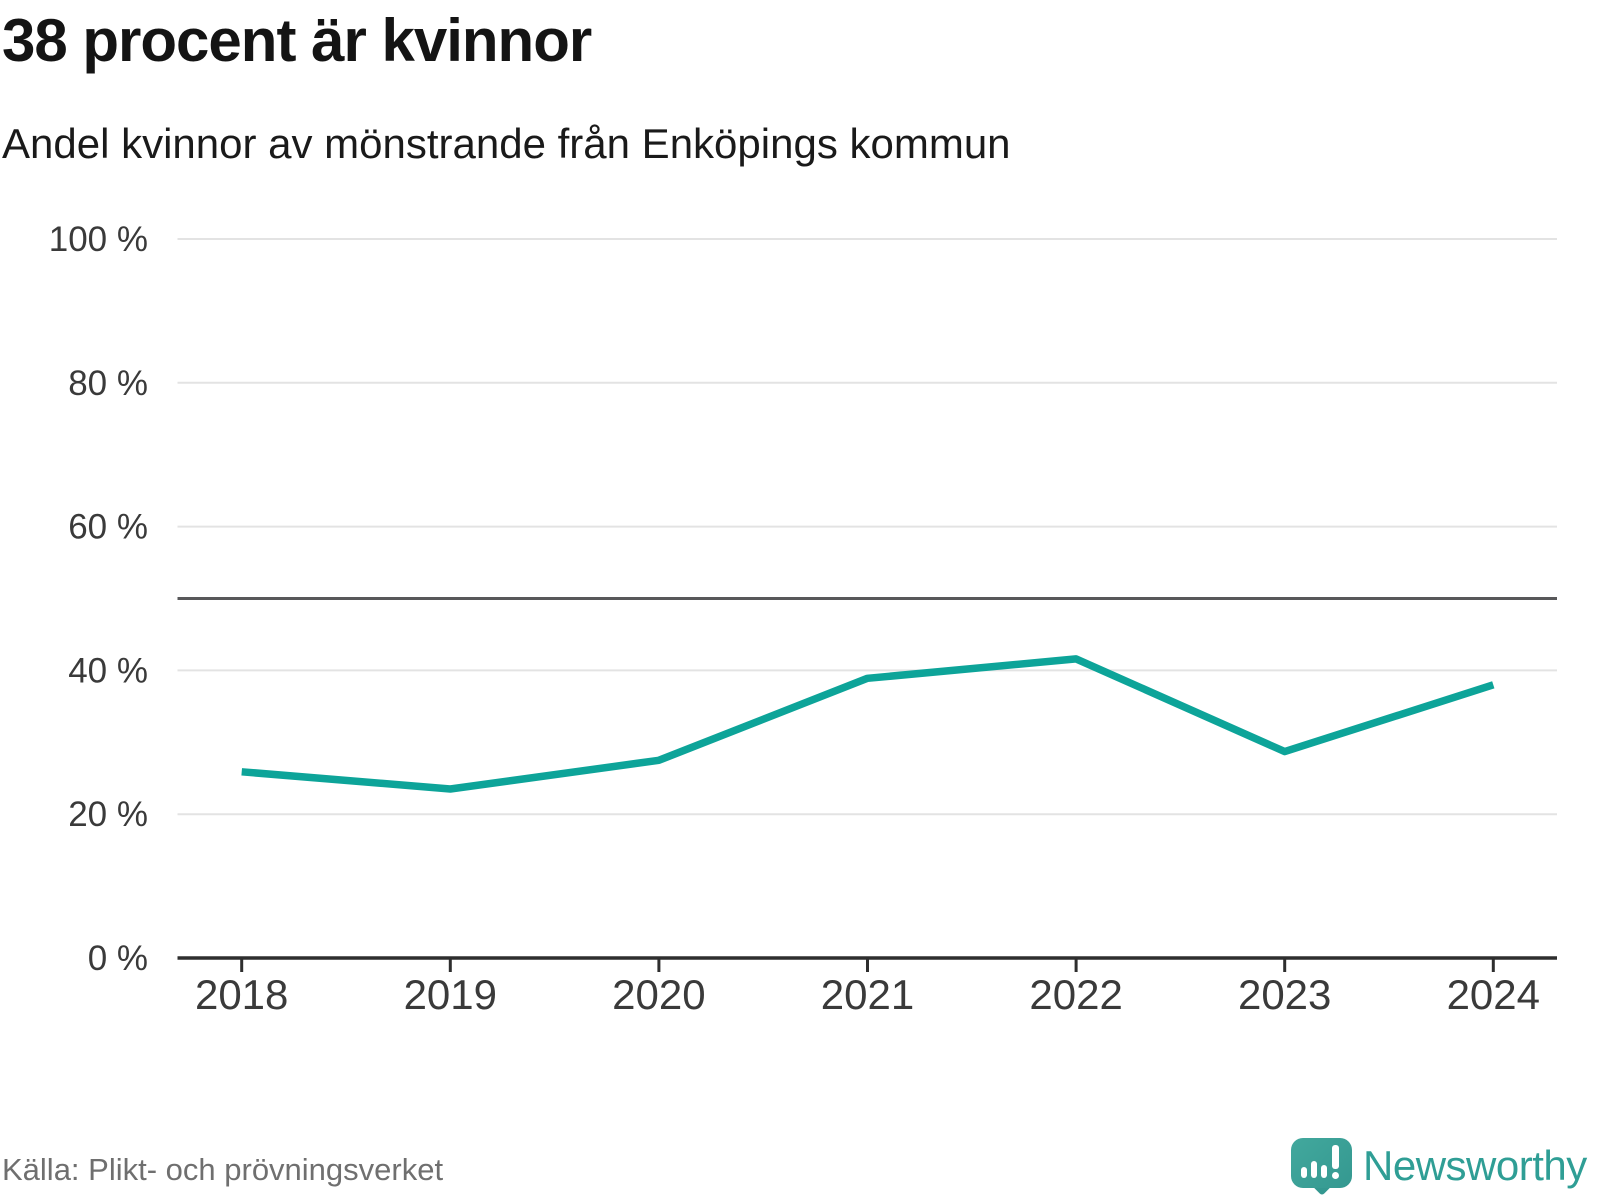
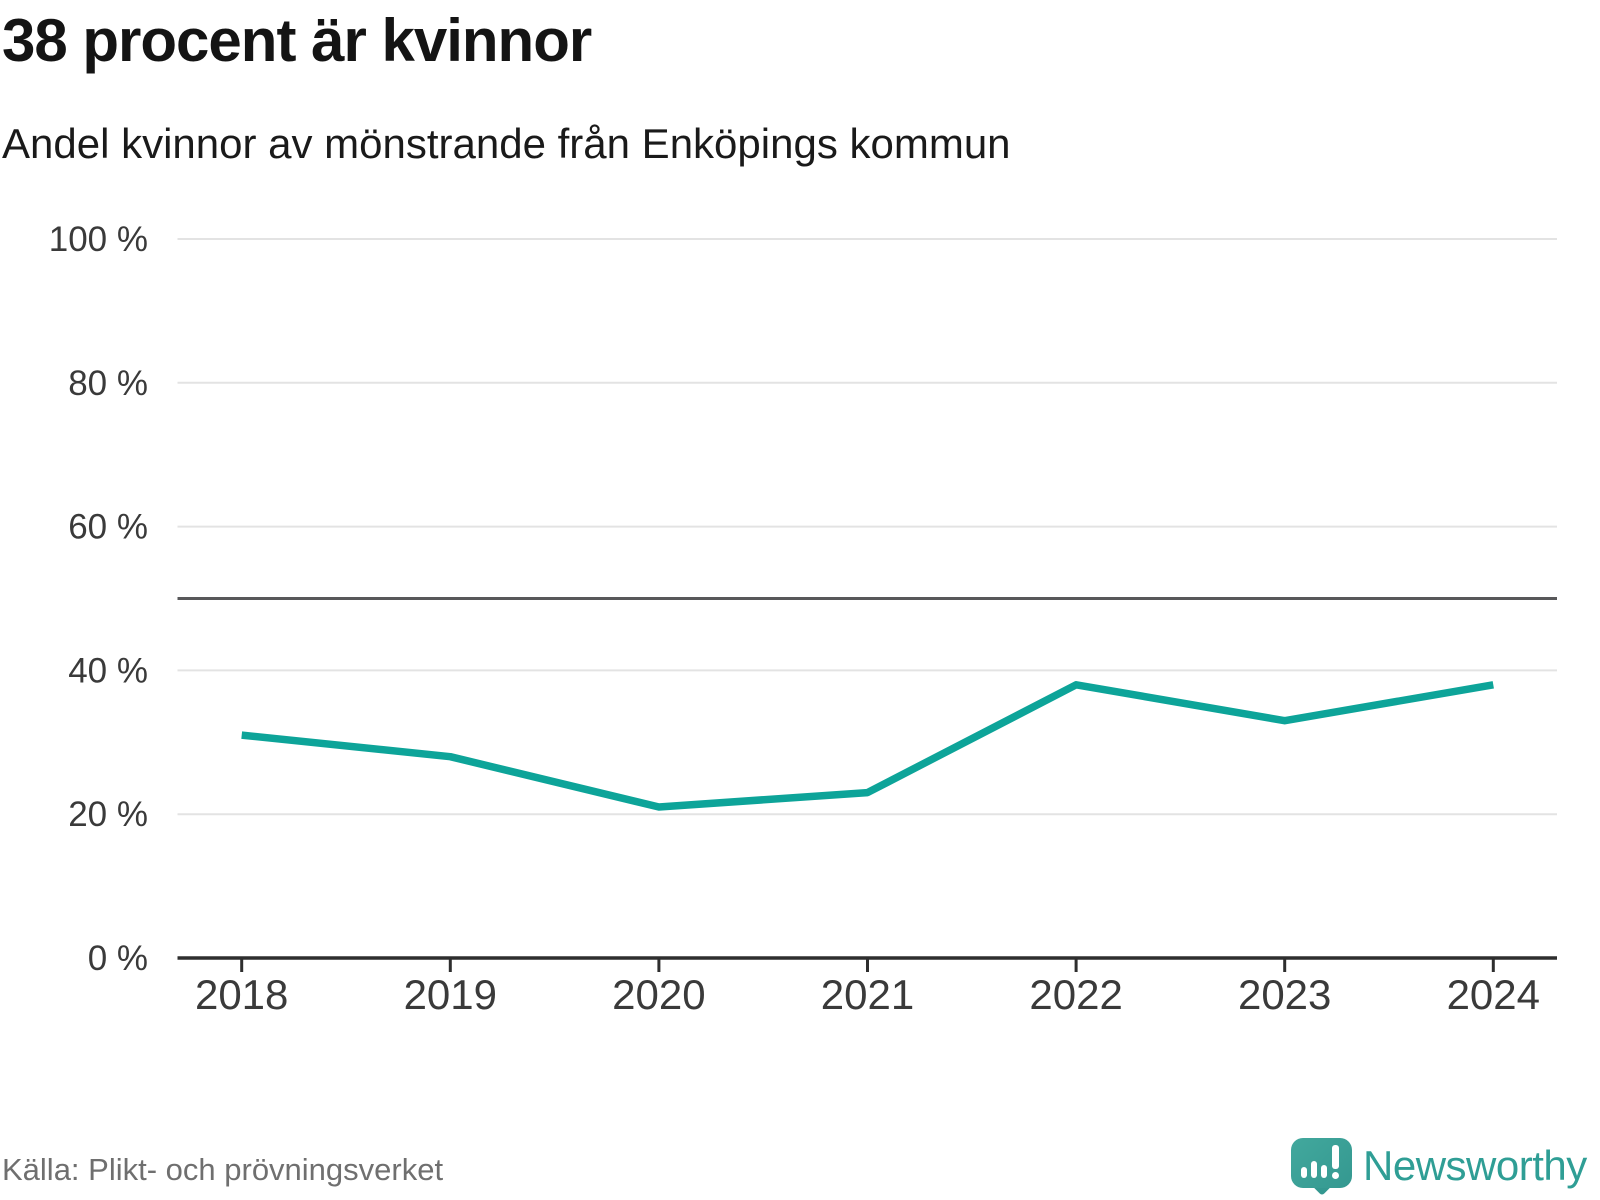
2018: 26% -> 31%
2019: 24% -> 28%
2020: 28% -> 21%
2021: 39% -> 23%
2022: 42% -> 38%
2023: 29% -> 33%
